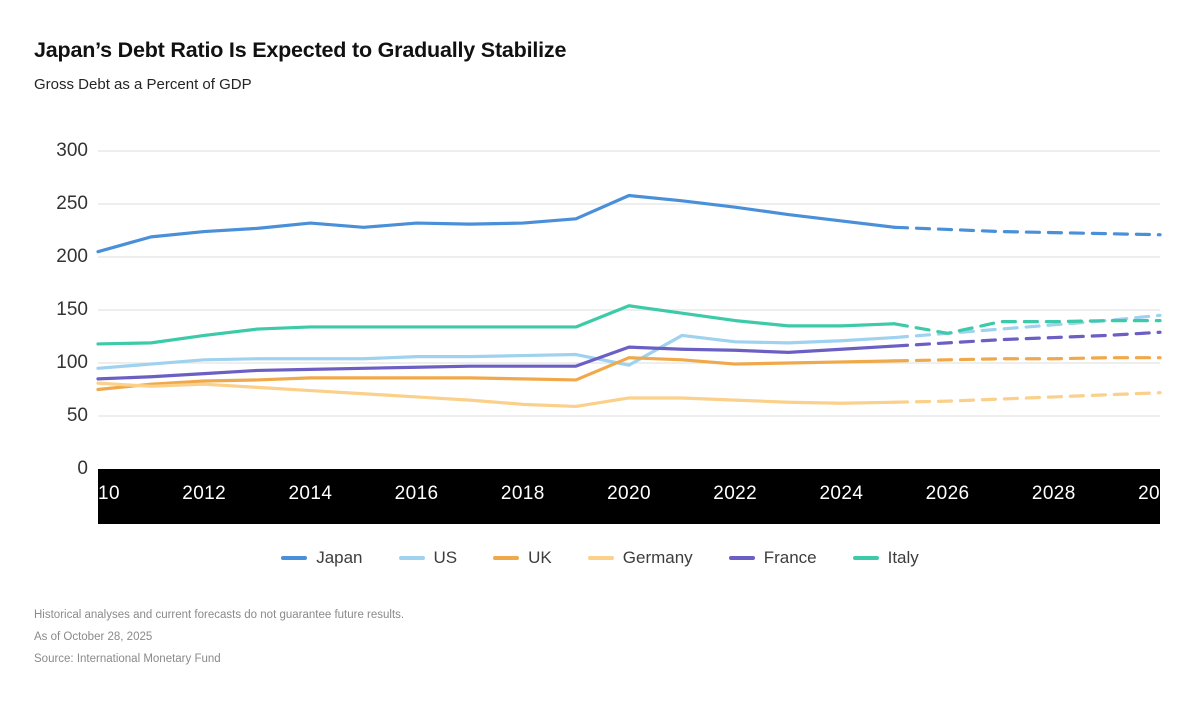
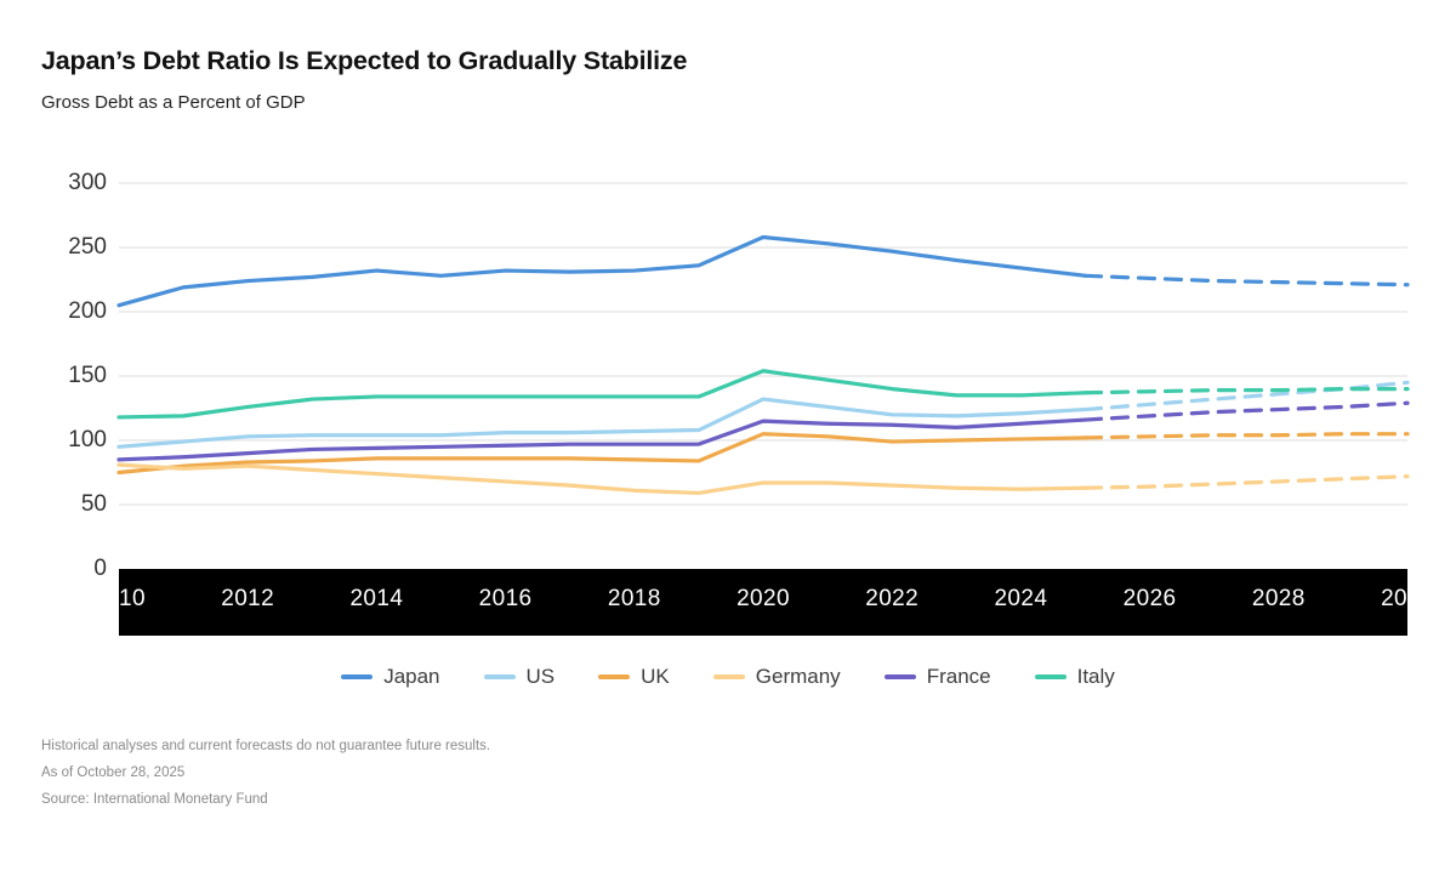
US/2020: 98 -> 132
Italy/2026: 128 -> 138
